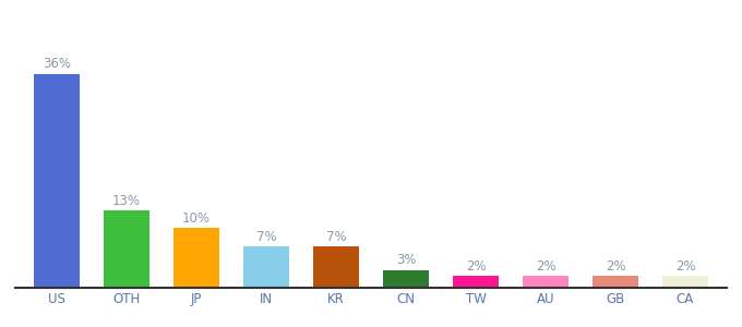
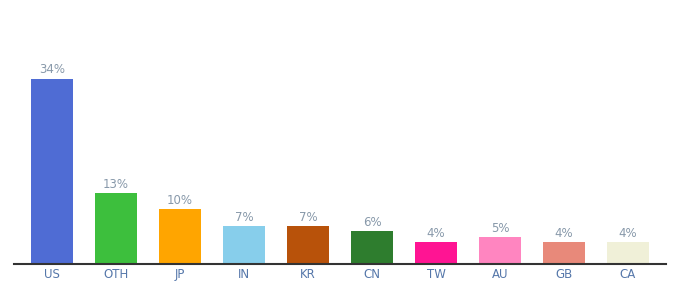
US: 36% -> 34%
CN: 3% -> 6%
TW: 2% -> 4%
AU: 2% -> 5%
GB: 2% -> 4%
CA: 2% -> 4%
